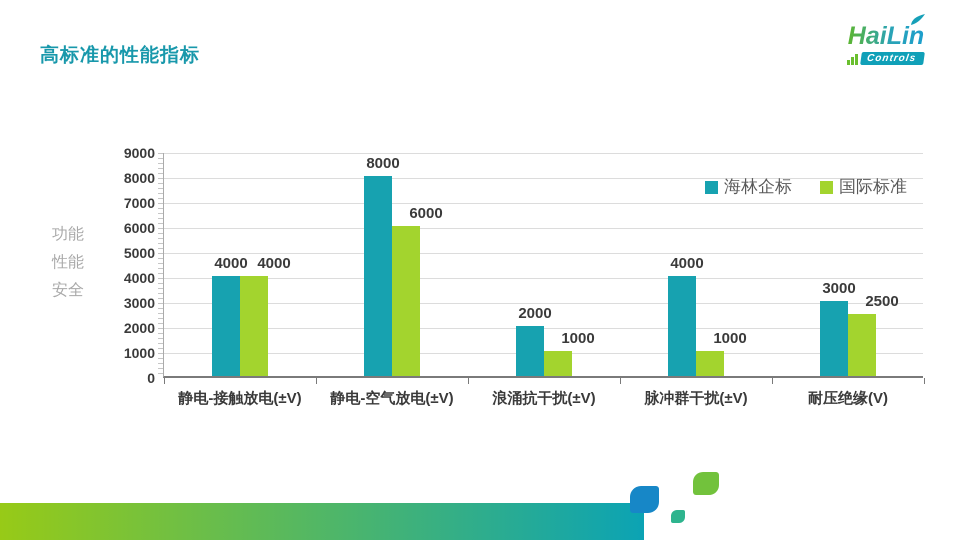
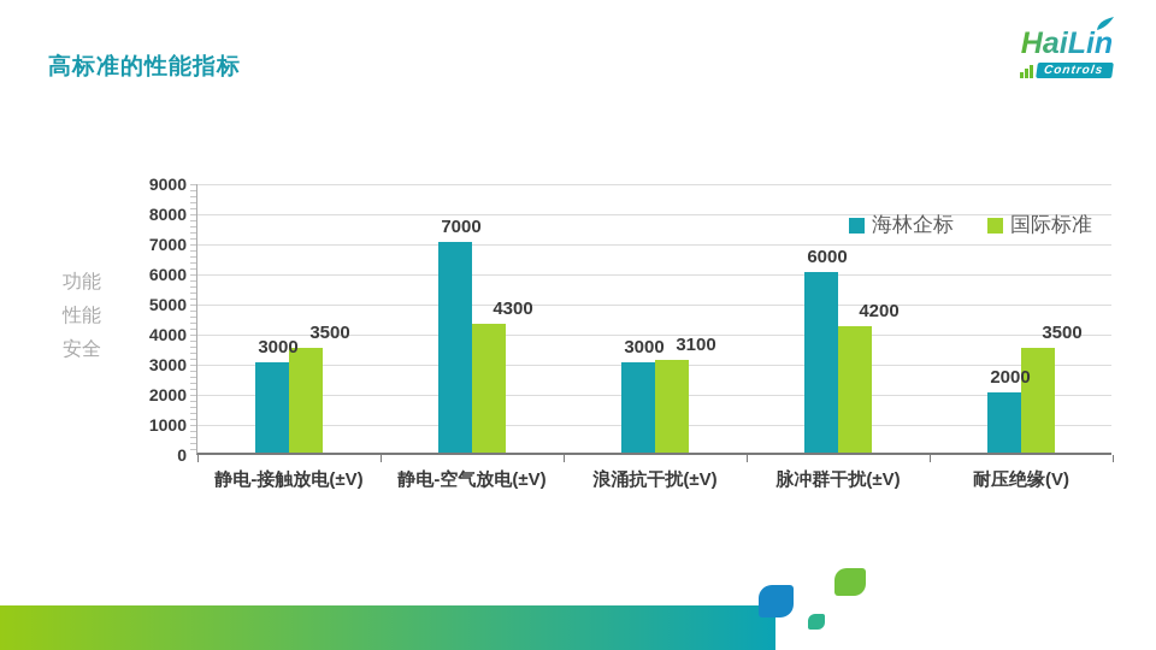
海林企标/静电-接触放电(±V): 4000 -> 3000
国际标准/静电-接触放电(±V): 4000 -> 3500
海林企标/静电-空气放电(±V): 8000 -> 7000
国际标准/静电-空气放电(±V): 6000 -> 4300
海林企标/浪涌抗干扰(±V): 2000 -> 3000
国际标准/浪涌抗干扰(±V): 1000 -> 3100
海林企标/脉冲群干扰(±V): 4000 -> 6000
国际标准/脉冲群干扰(±V): 1000 -> 4200
海林企标/耐压绝缘(V): 3000 -> 2000
国际标准/耐压绝缘(V): 2500 -> 3500
